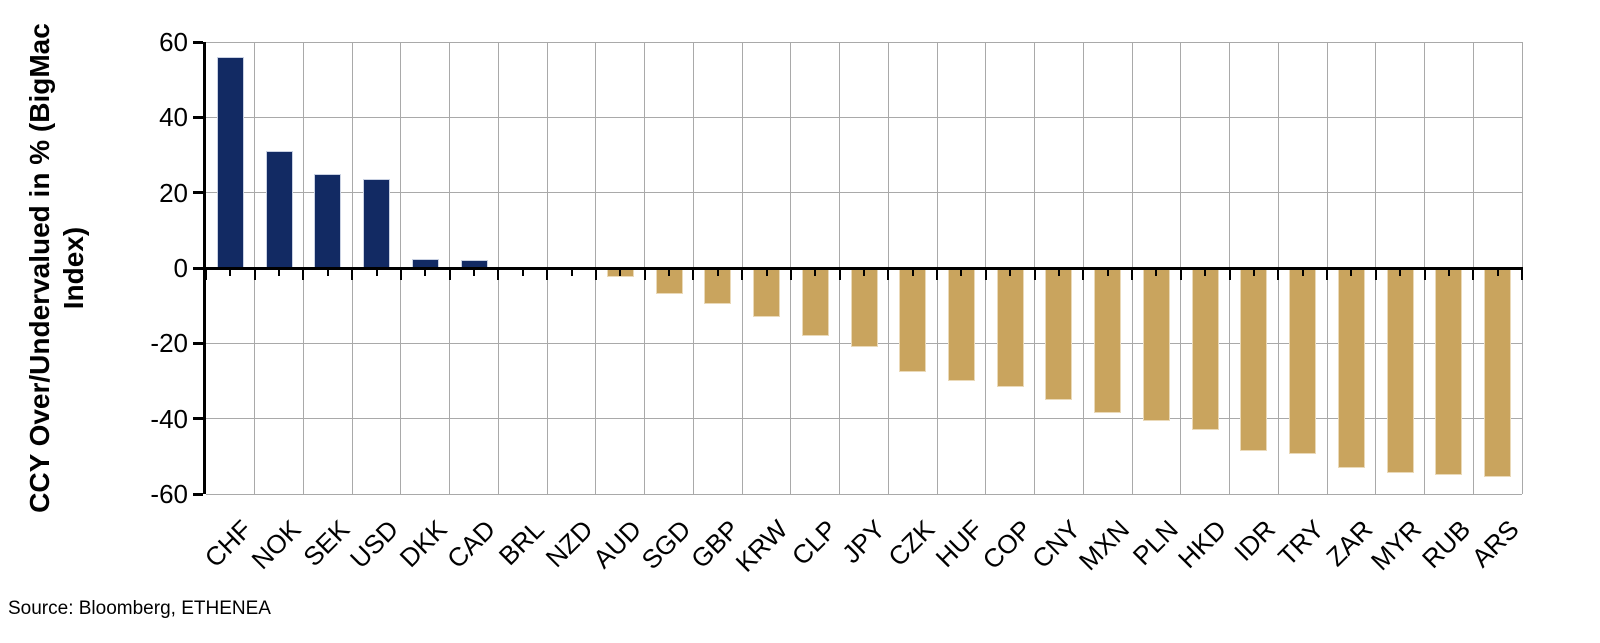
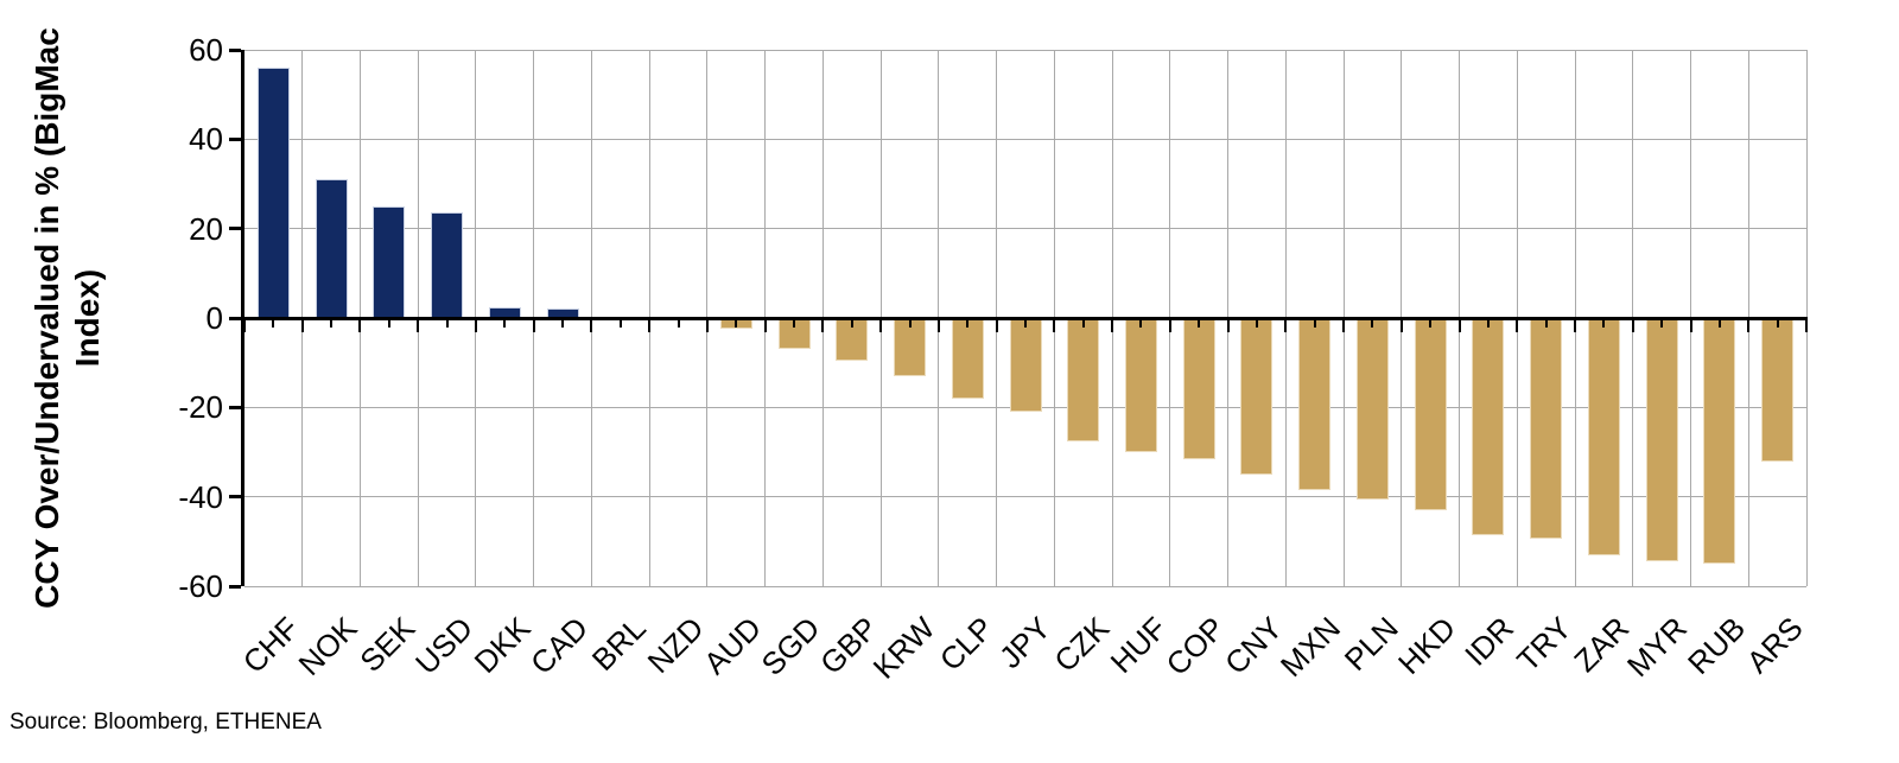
ARS: -56 -> -32
